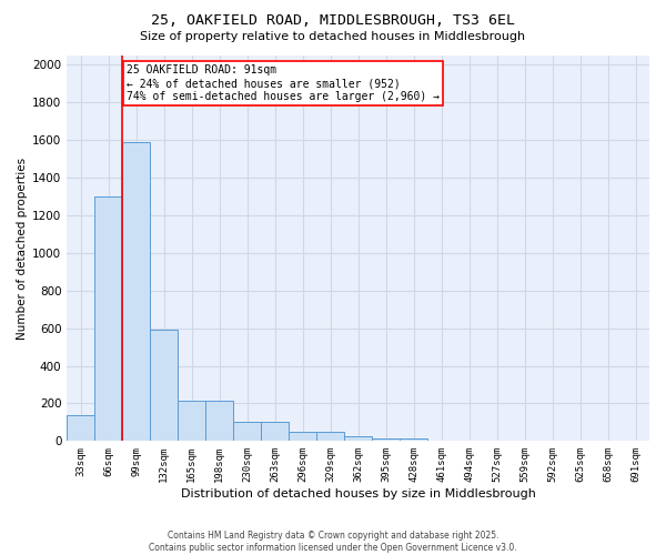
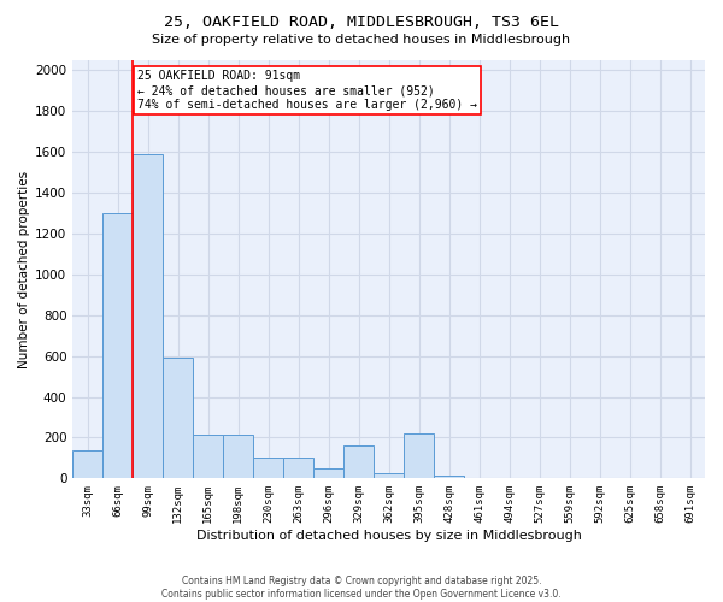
329sqm: 50 -> 160
395sqm: 20 -> 220
